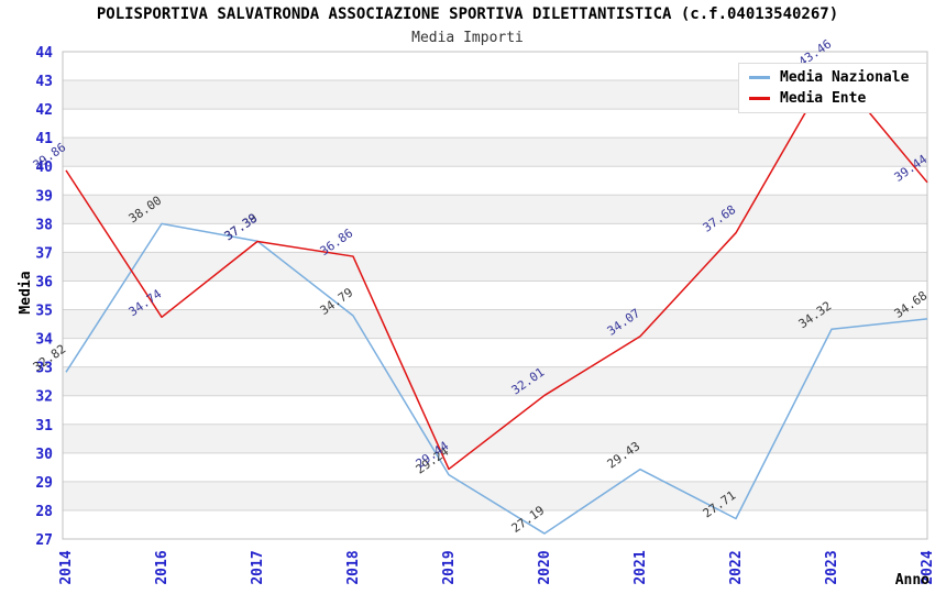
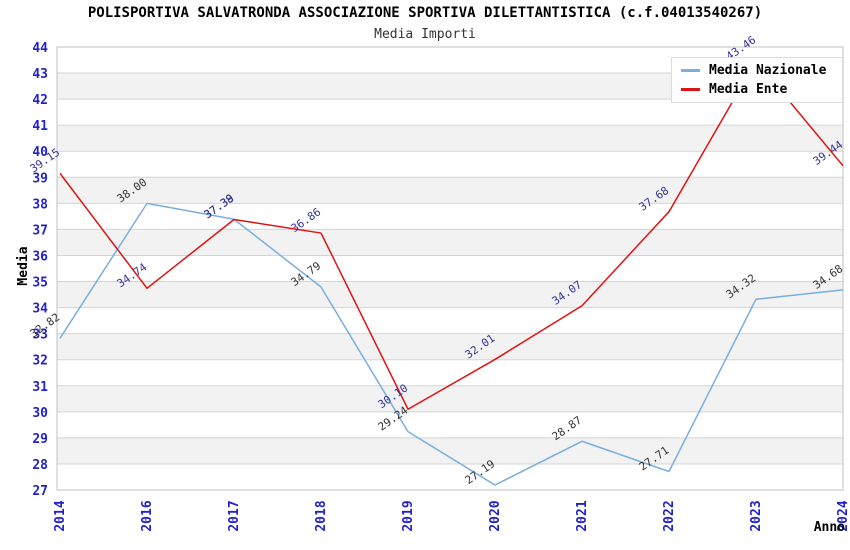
Media Ente/2014: 39.86 -> 39.15
Media Ente/2019: 29.44 -> 30.10
Media Nazionale/2021: 29.43 -> 28.87
